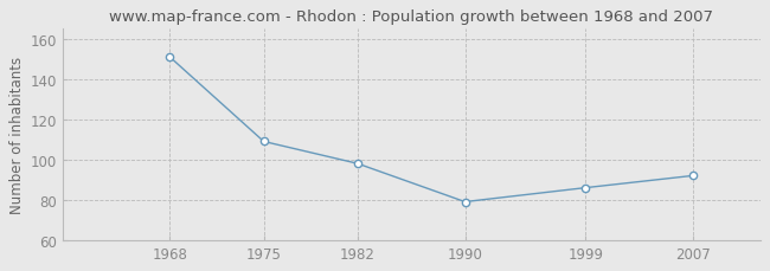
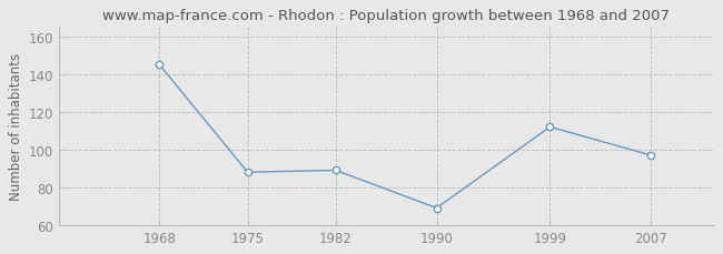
1968: 151 -> 145
1975: 109 -> 88
1982: 98 -> 89
1990: 79 -> 69
1999: 86 -> 112
2007: 92 -> 97
